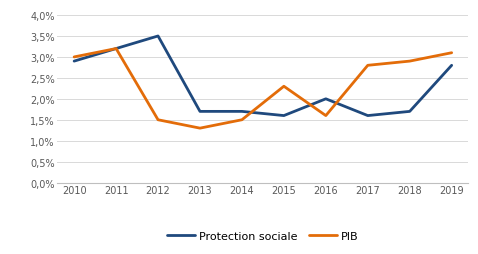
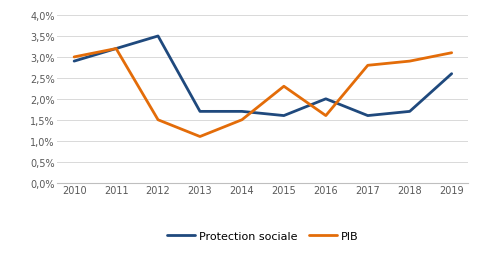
PIB/2013: 1,3% -> 1,1%
Protection sociale/2019: 2,8% -> 2,6%
